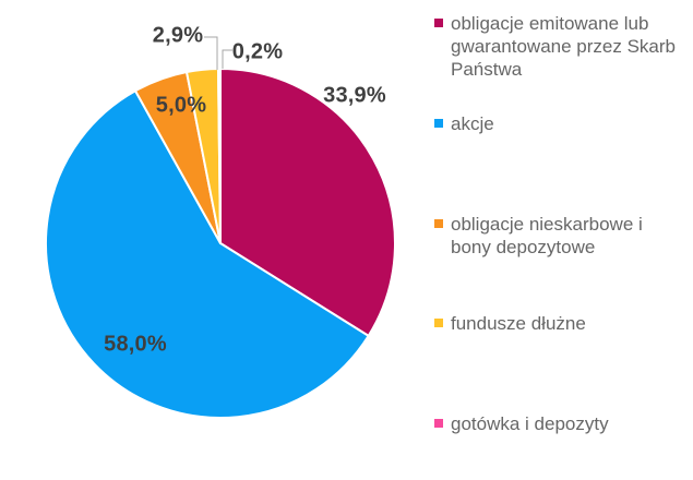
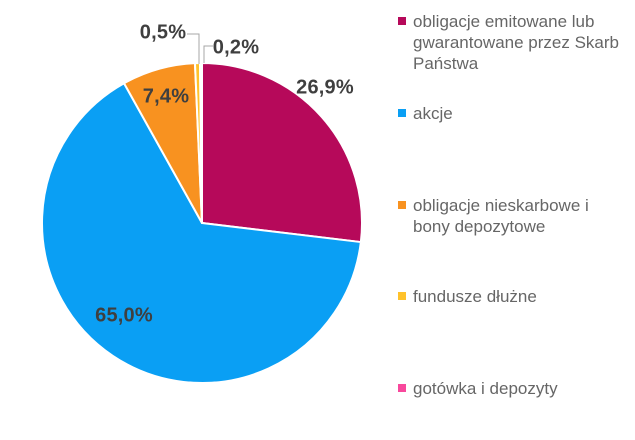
obligacje emitowane lub gwarantowane przez Skarb Państwa: 33,9% -> 26,9%
akcje: 58,0% -> 65,0%
obligacje nieskarbowe i bony depozytowe: 5,0% -> 7,4%
fundusze dłużne: 2,9% -> 0,5%
